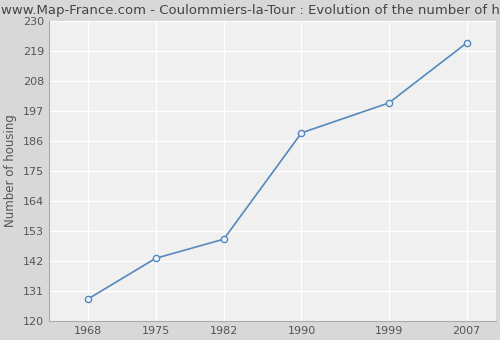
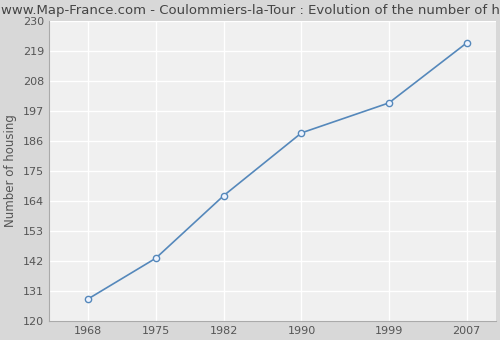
1982: 150 -> 166
